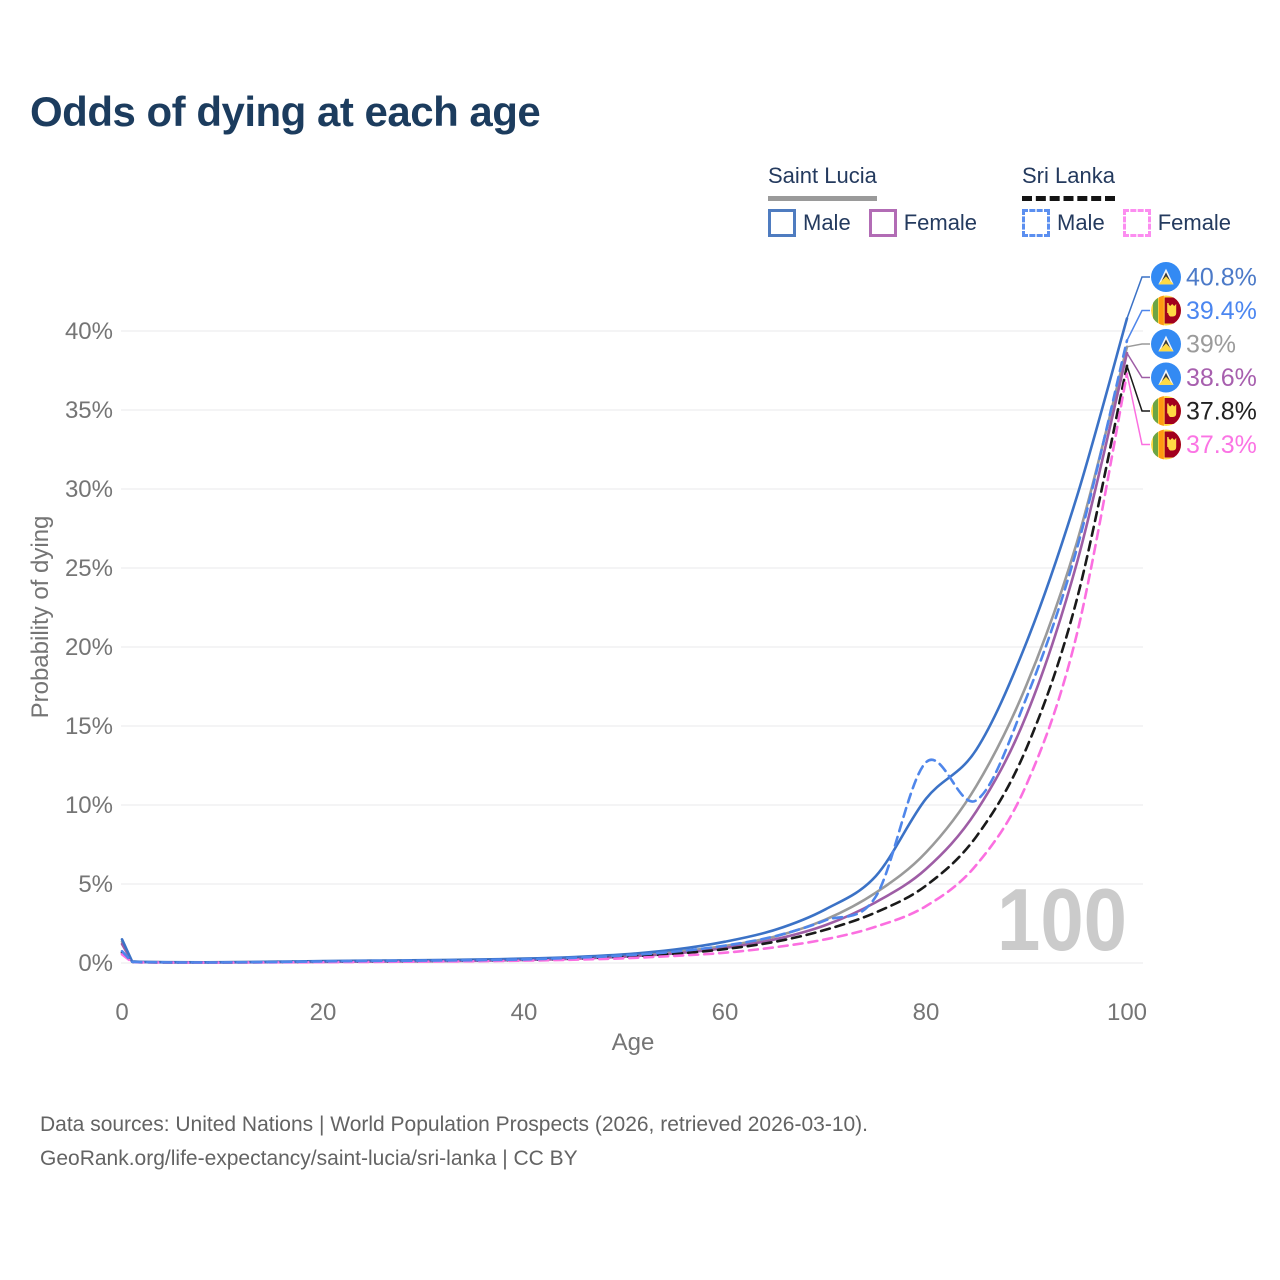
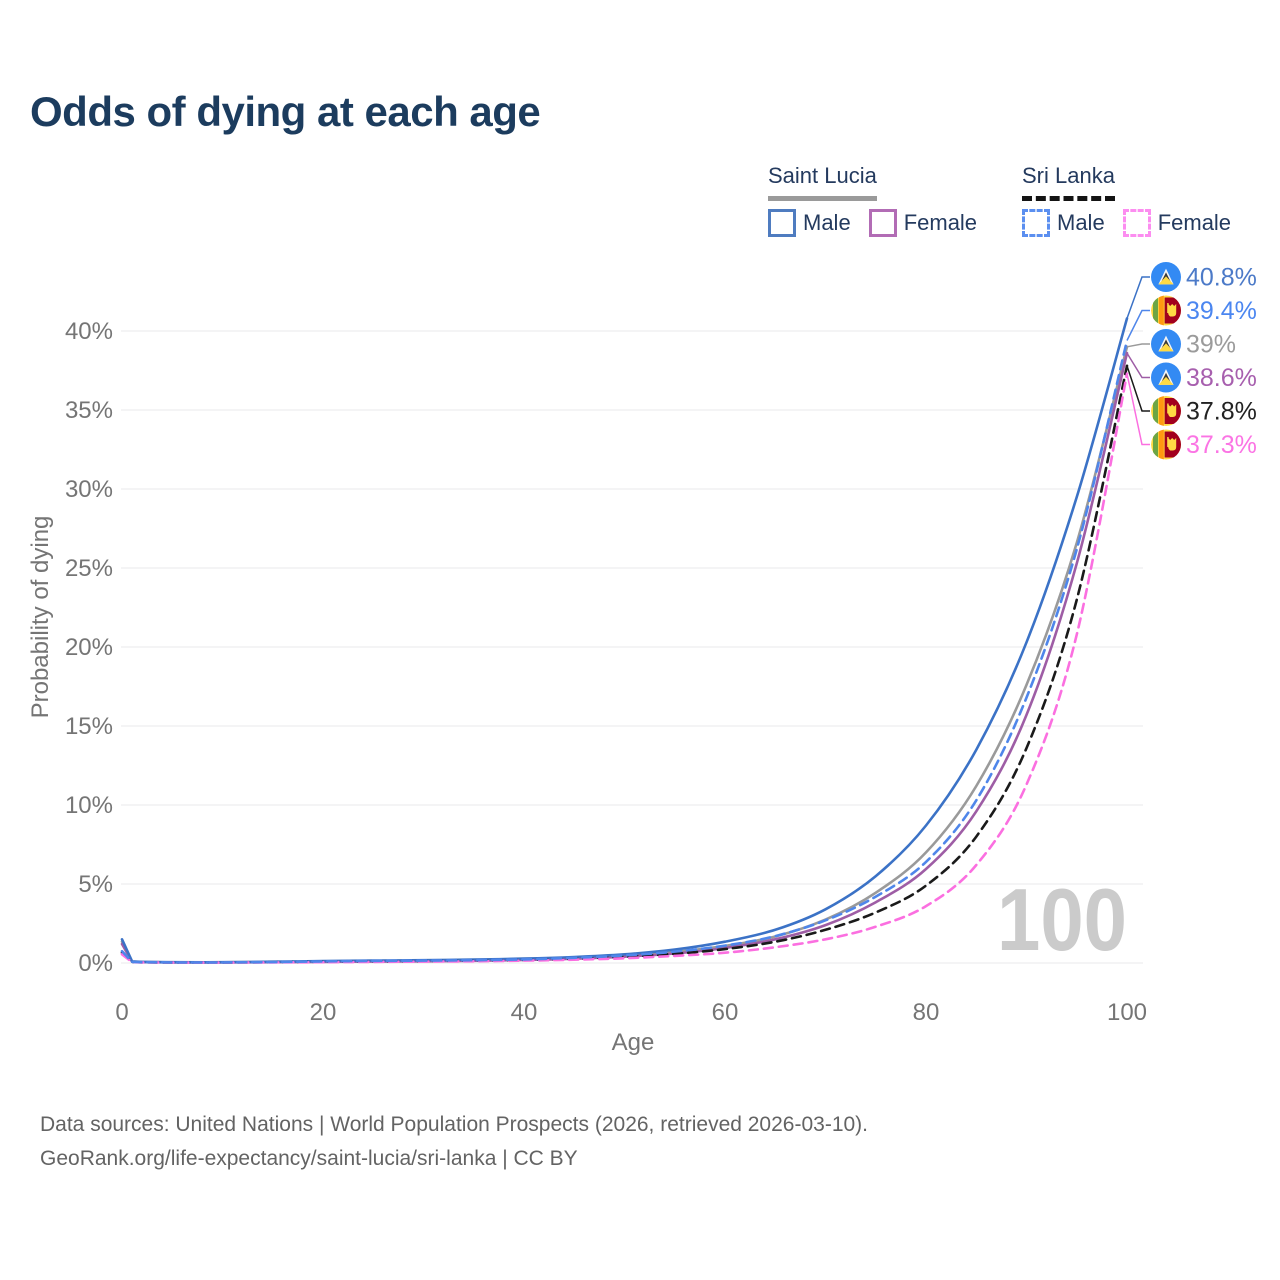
Saint Lucia Male/80: 10.4% -> 8.7%
Sri Lanka Male/80: 12.7% -> 6.4%
